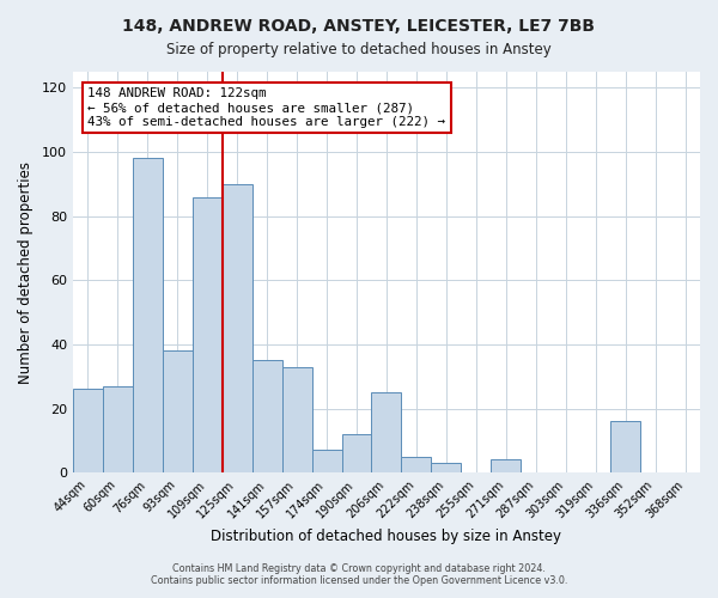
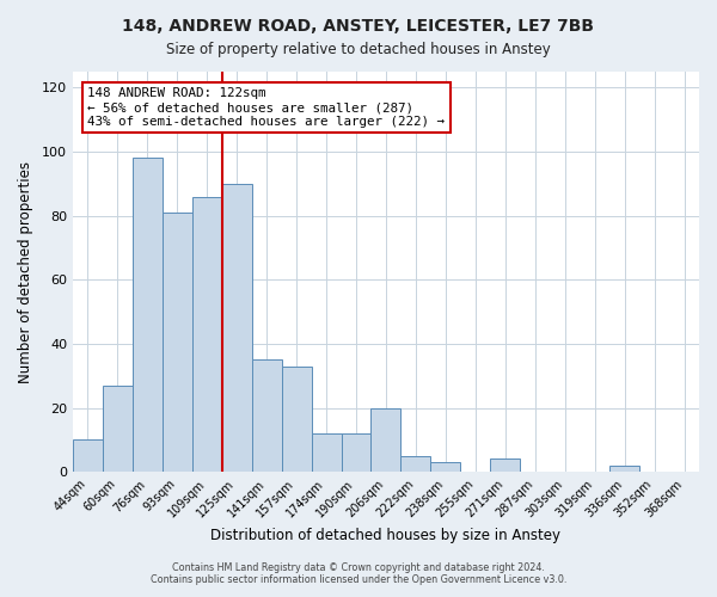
44sqm: 26 -> 10
93sqm: 38 -> 81
174sqm: 7 -> 12
206sqm: 25 -> 20
336sqm: 16 -> 2
